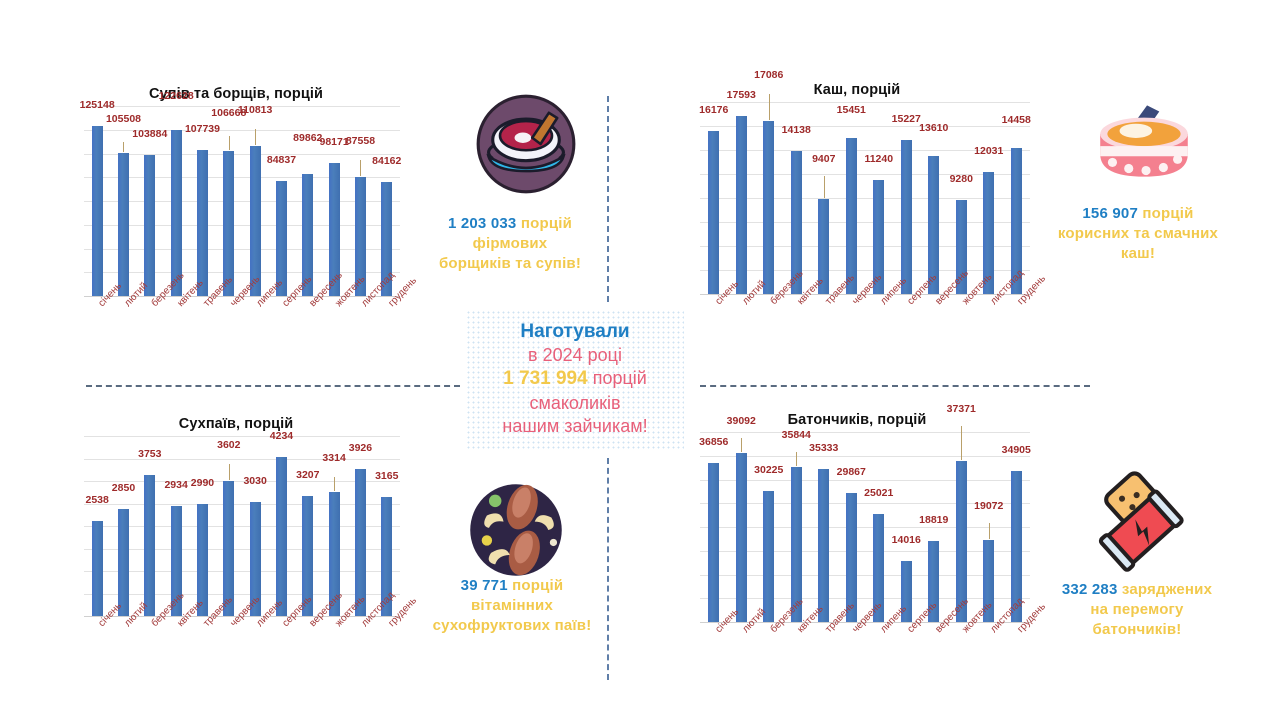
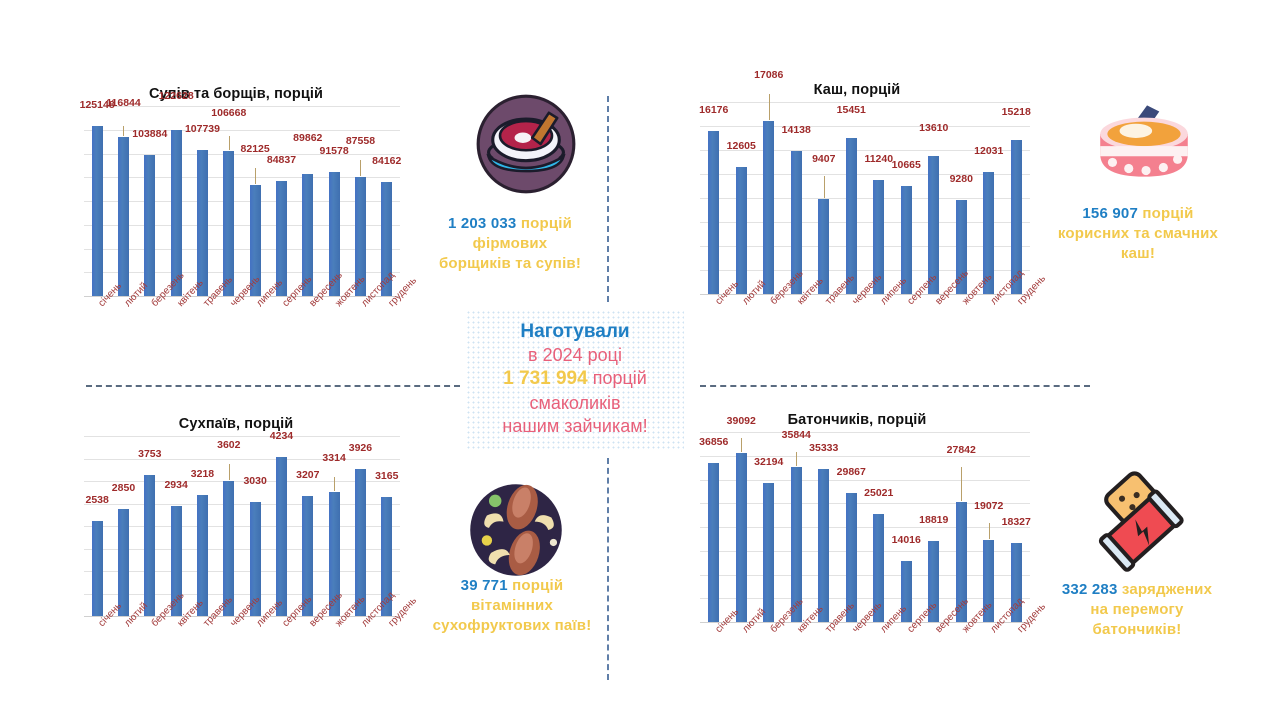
Супів та борщів, порцій/лютий: 105508 -> 116844
Супів та борщів, порцій/липень: 110813 -> 82125
Супів та борщів, порцій/жовтень: 98171 -> 91578
Каш, порцій/лютий: 17593 -> 12605
Каш, порцій/серпень: 15227 -> 10665
Каш, порцій/грудень: 14458 -> 15218
Сухпаїв, порцій/травень: 2990 -> 3218
Батончиків, порцій/березень: 30225 -> 32194
Батончиків, порцій/жовтень: 37371 -> 27842
Батончиків, порцій/грудень: 34905 -> 18327
